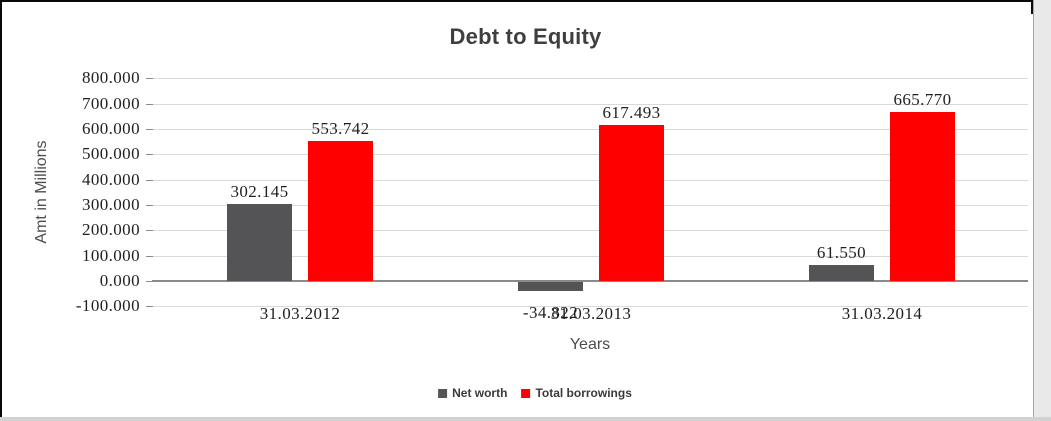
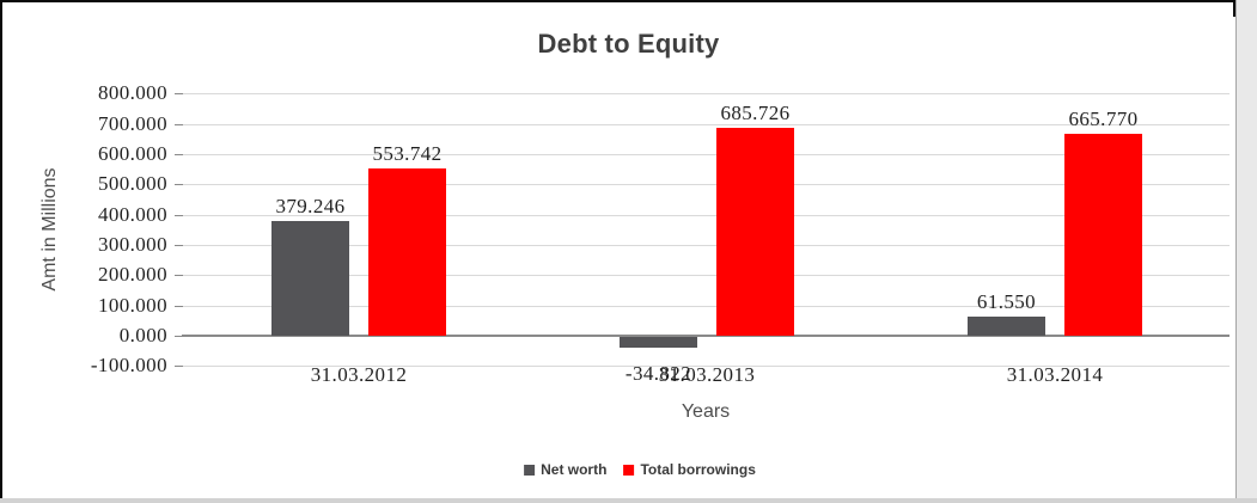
Net worth/31.03.2012: 302.145 -> 379.246
Total borrowings/31.03.2013: 617.493 -> 685.726
